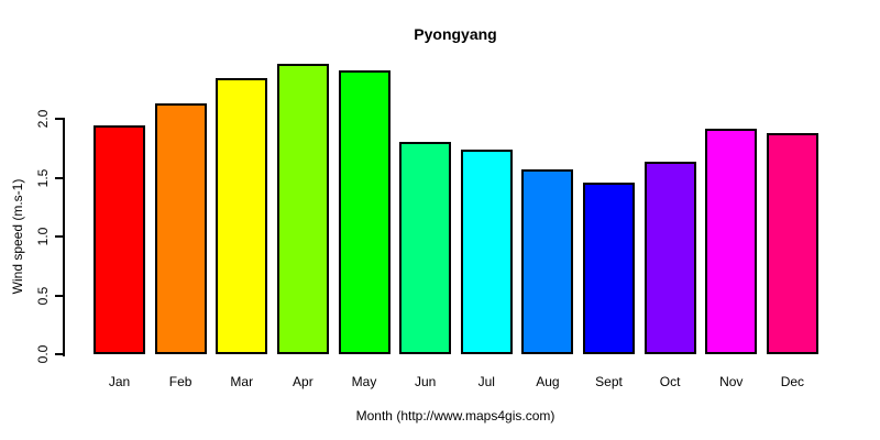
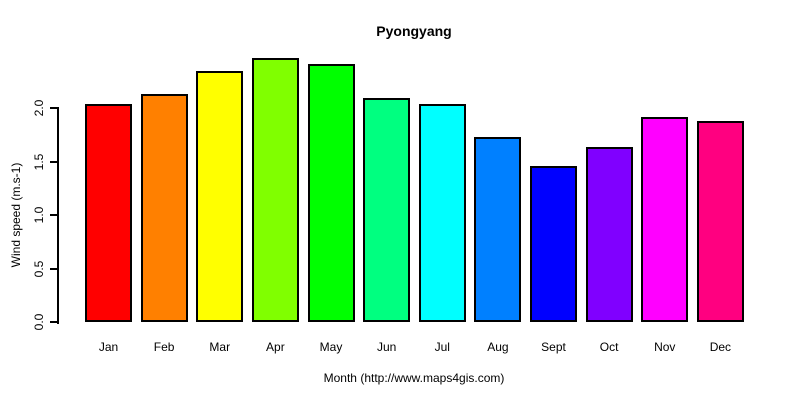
Jan: 1.95 -> 2.04
Jun: 1.81 -> 2.10
Jul: 1.74 -> 2.04
Aug: 1.57 -> 1.73
